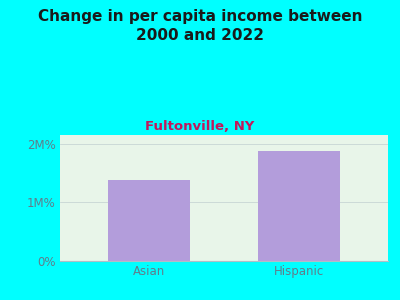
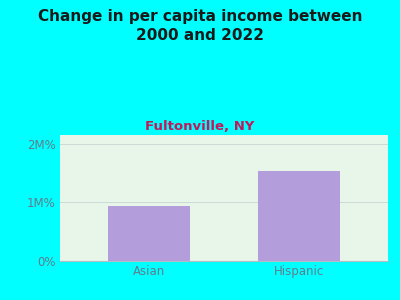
Asian: 1.38M% -> 0.94M%
Hispanic: 1.87M% -> 1.54M%
